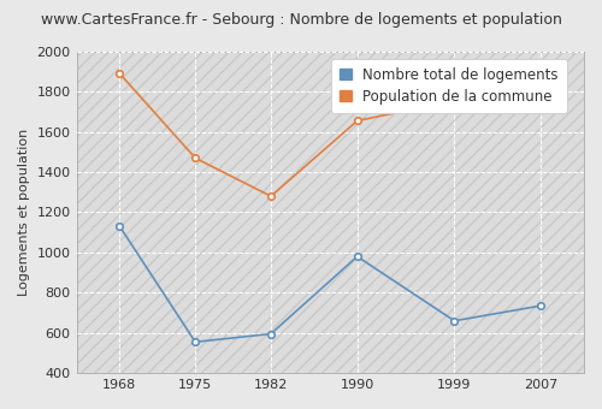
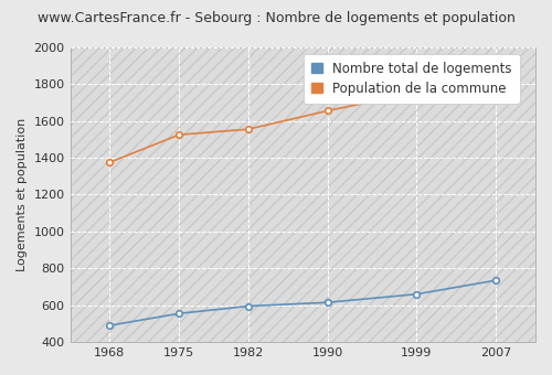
Nombre total de logements/1968: 1130 -> 490
Population de la commune/1968: 1890 -> 1380
Population de la commune/1975: 1470 -> 1520
Population de la commune/1982: 1280 -> 1560
Nombre total de logements/1990: 980 -> 620
